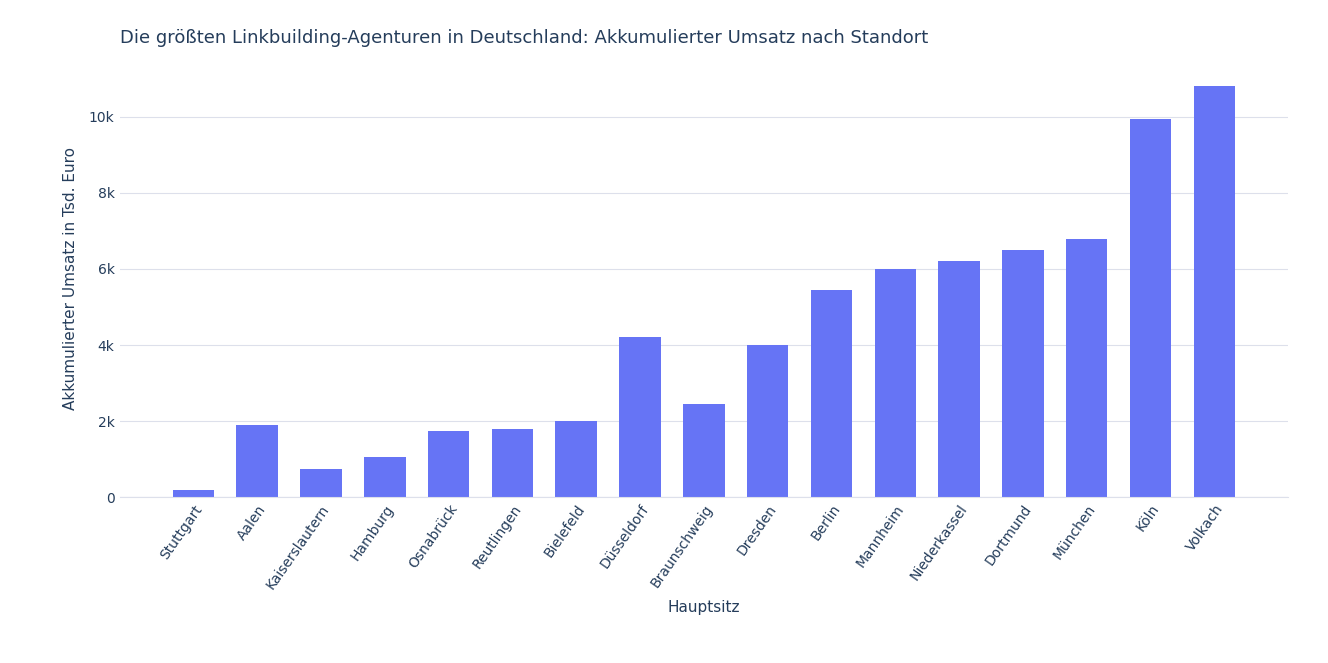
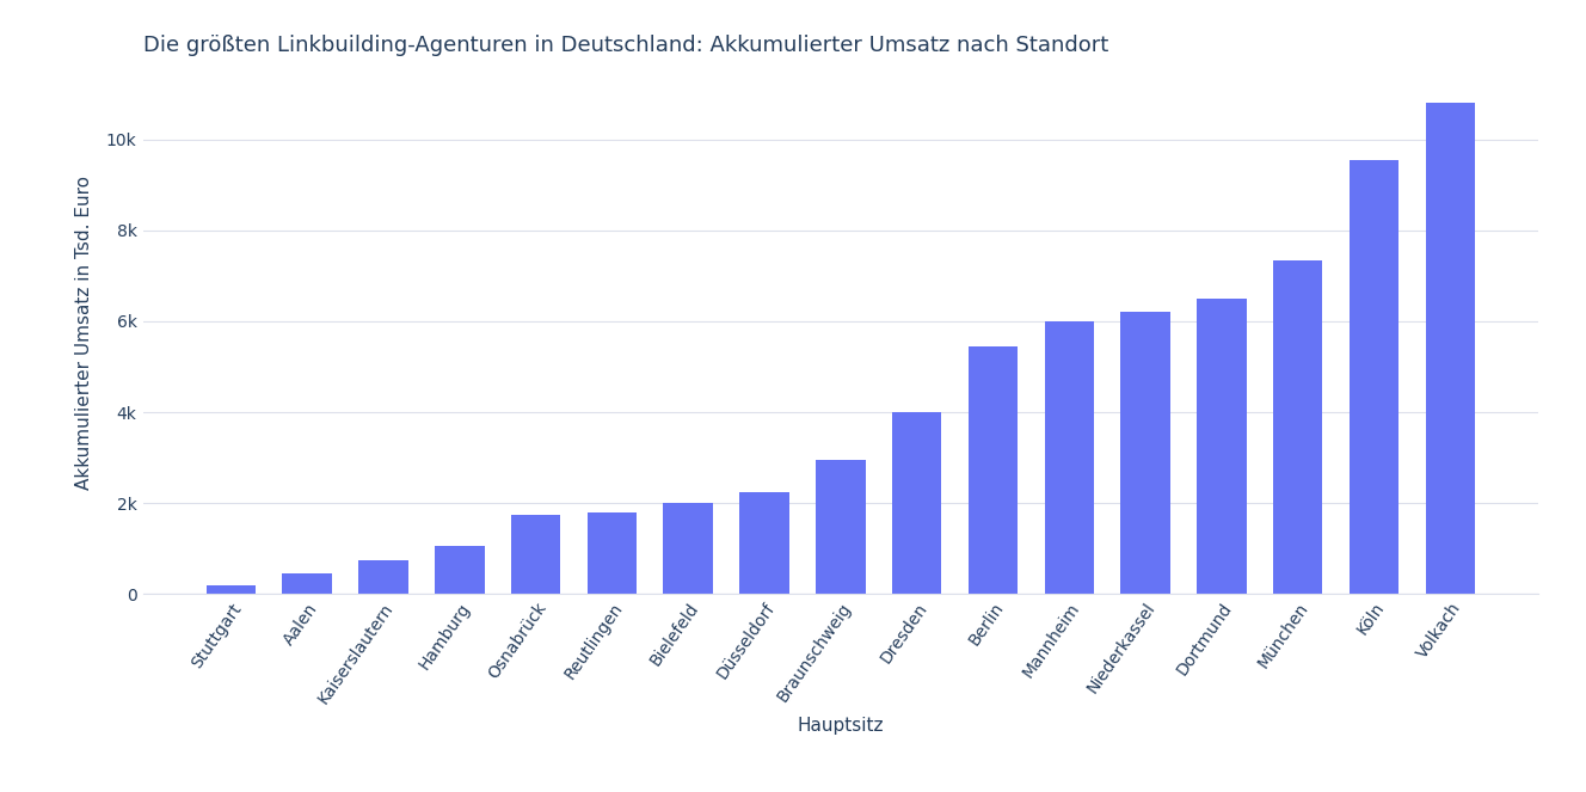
Aalen: 1.90k -> 0.45k
Düsseldorf: 4.20k -> 2.25k
Braunschweig: 2.45k -> 2.95k
München: 6.80k -> 7.35k
Köln: 9.95k -> 9.55k
